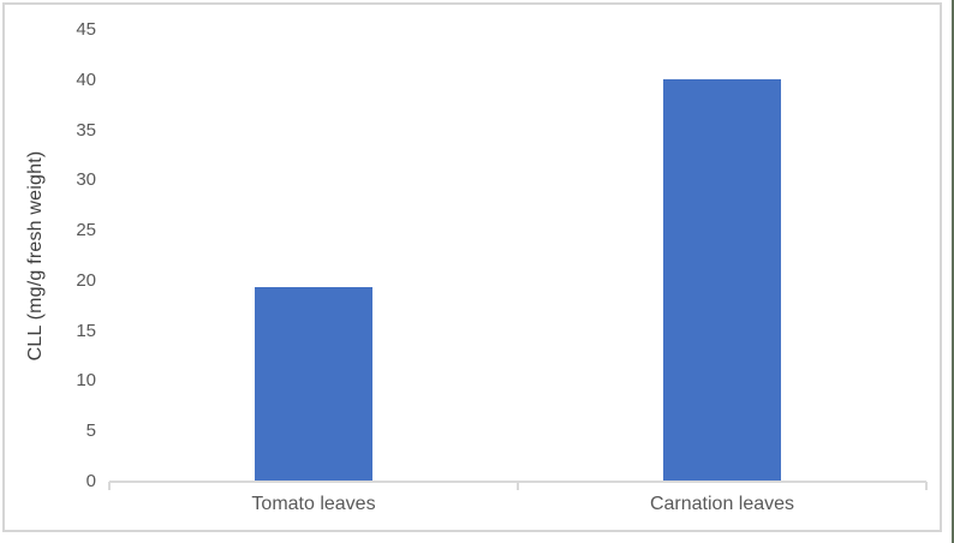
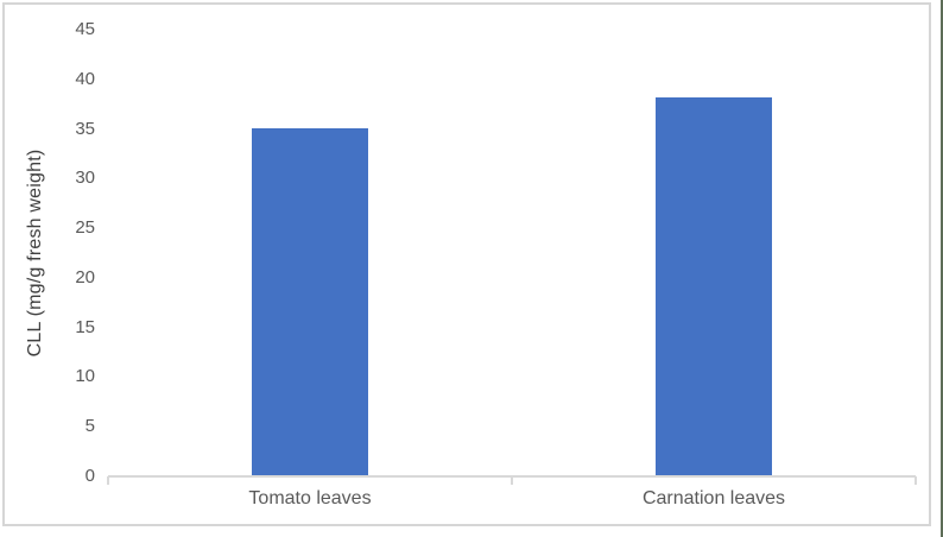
Tomato leaves: 19 -> 35
Carnation leaves: 40 -> 38
